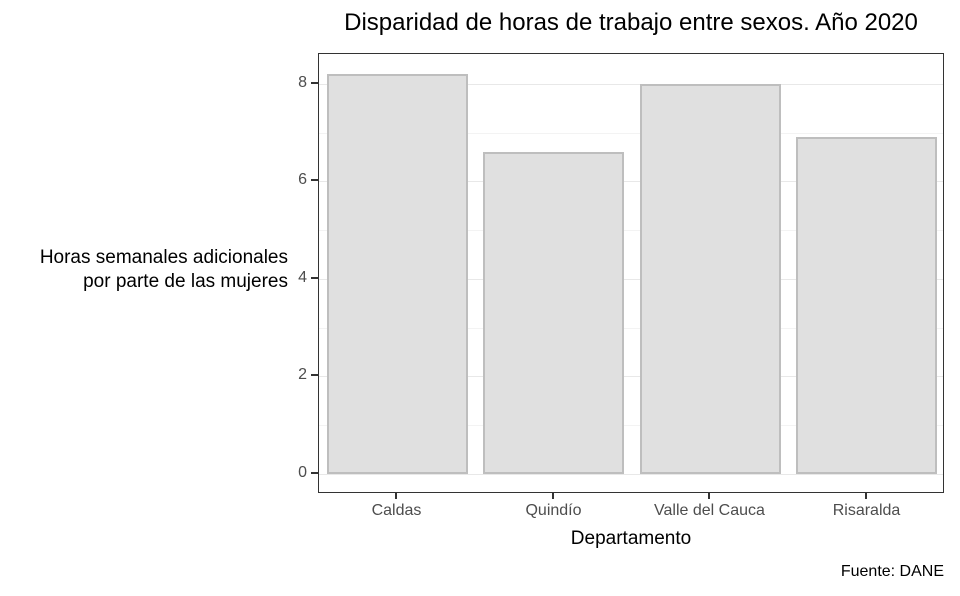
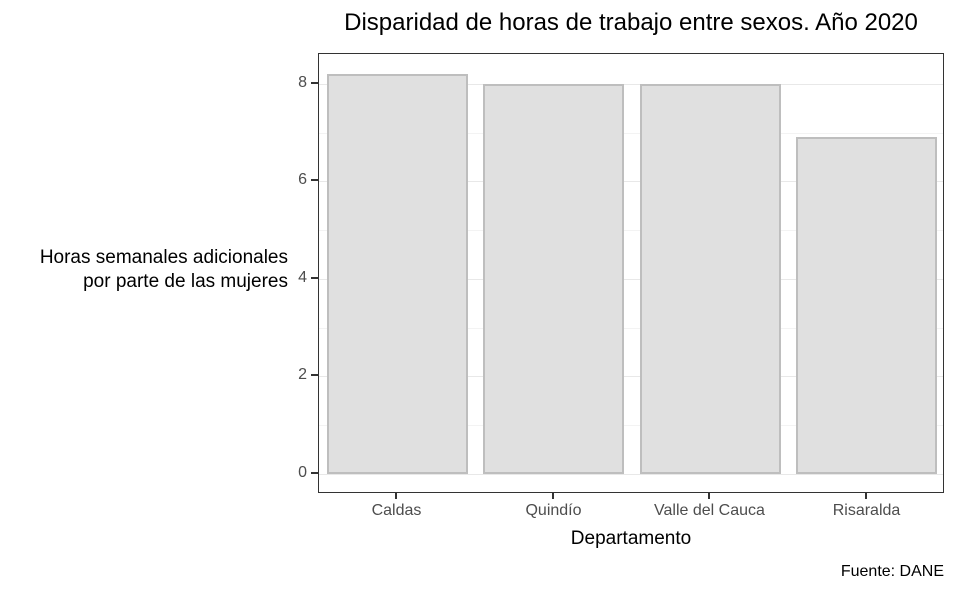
Quindío: 6.6 -> 8.0
